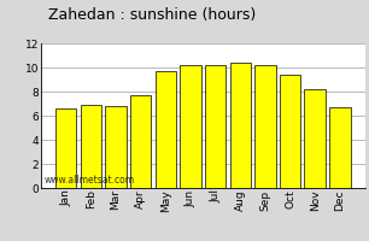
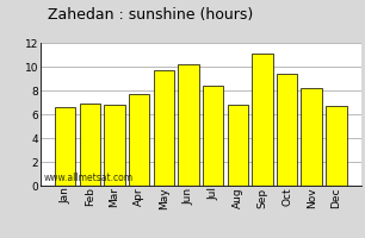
Jul: 10.2 -> 8.4
Aug: 10.4 -> 6.8
Sep: 10.2 -> 11.1
